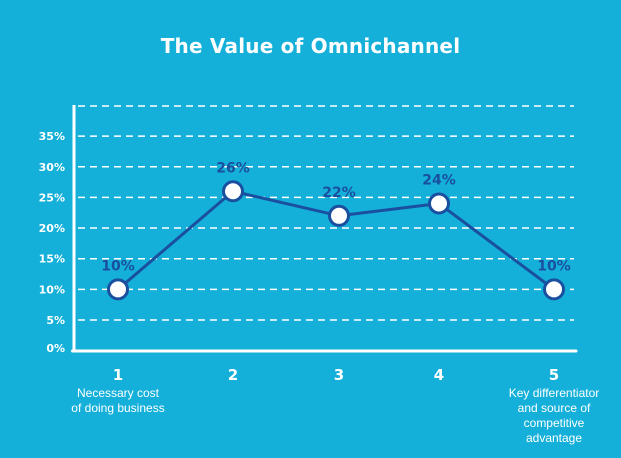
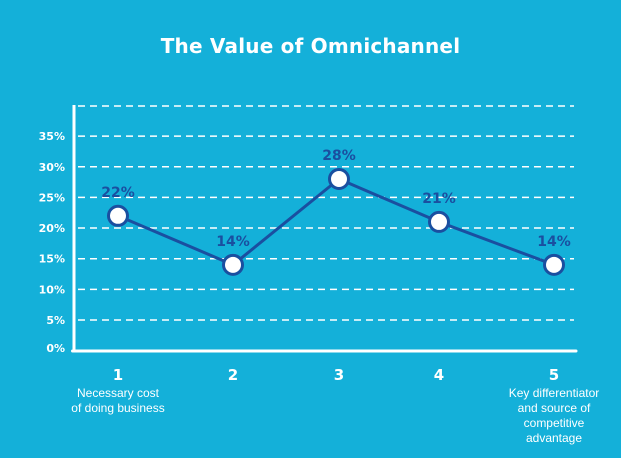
1: 10% -> 22%
2: 26% -> 14%
3: 22% -> 28%
4: 24% -> 21%
5: 10% -> 14%
